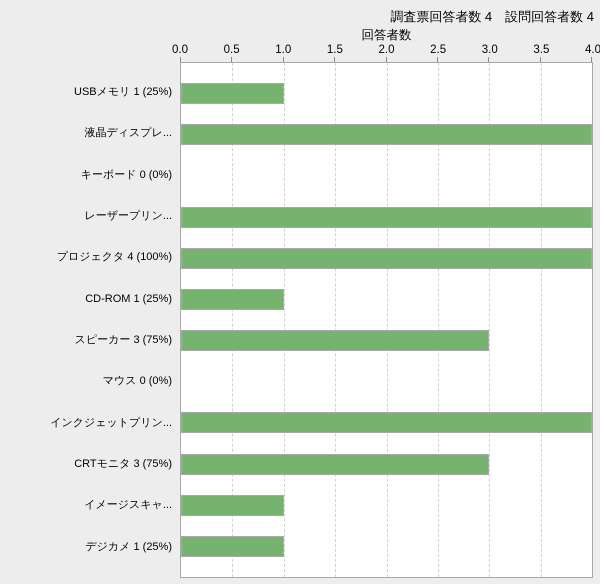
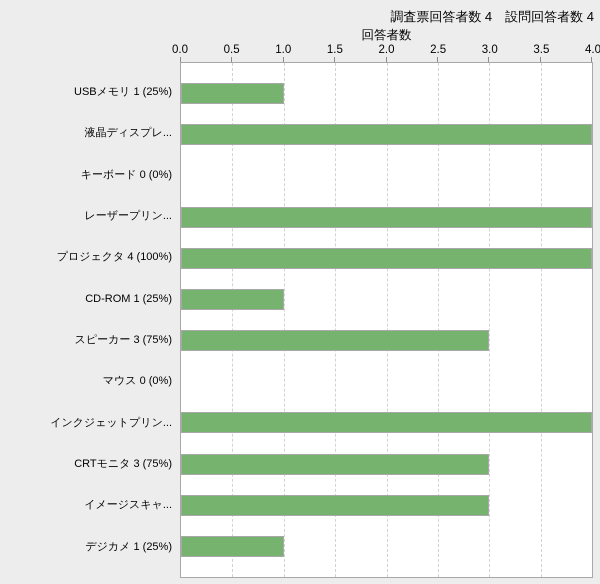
イメージスキャ...: 1 -> 3
